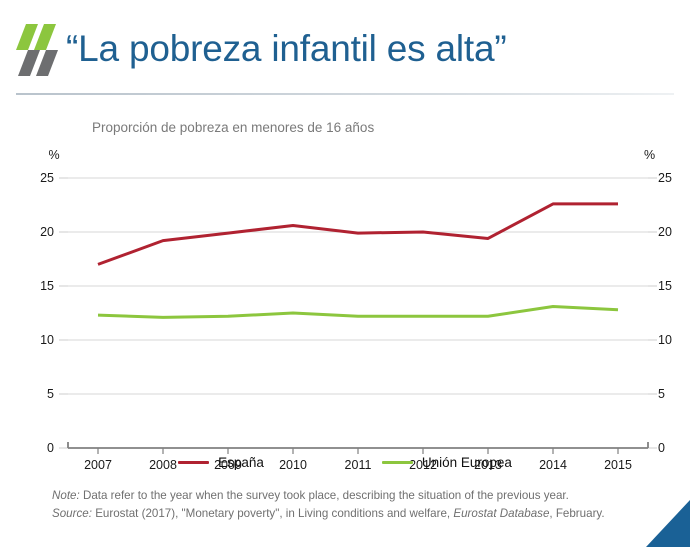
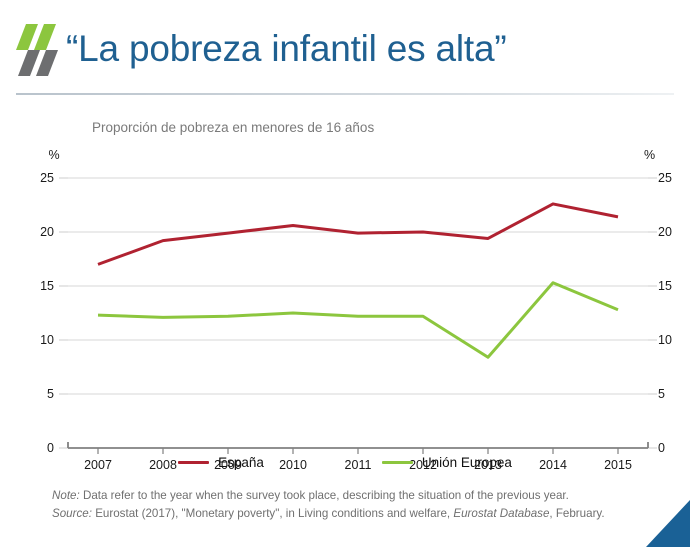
Unión Europea/2013: 12.2 -> 8.4
Unión Europea/2014: 13.1 -> 15.3
España/2015: 22.6 -> 21.4
